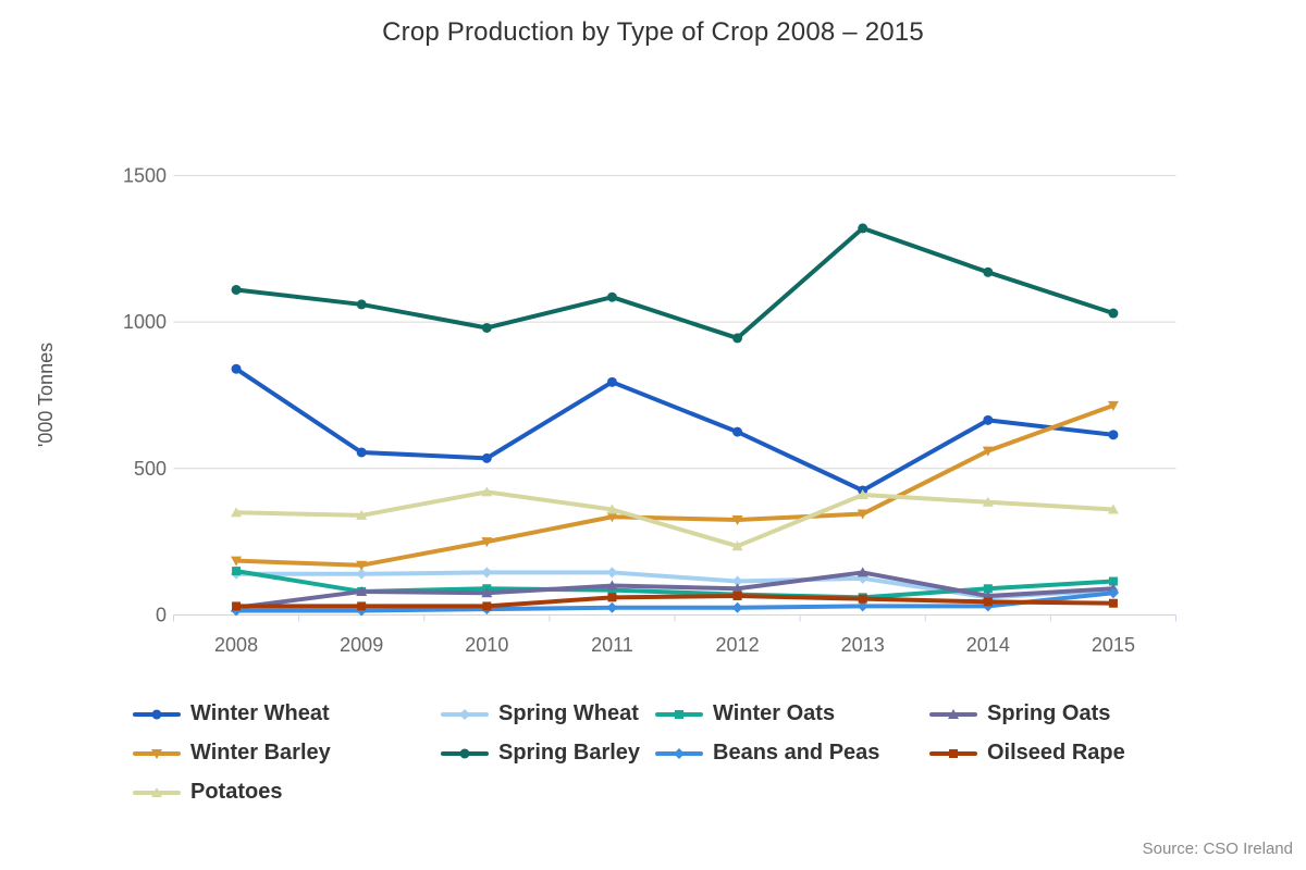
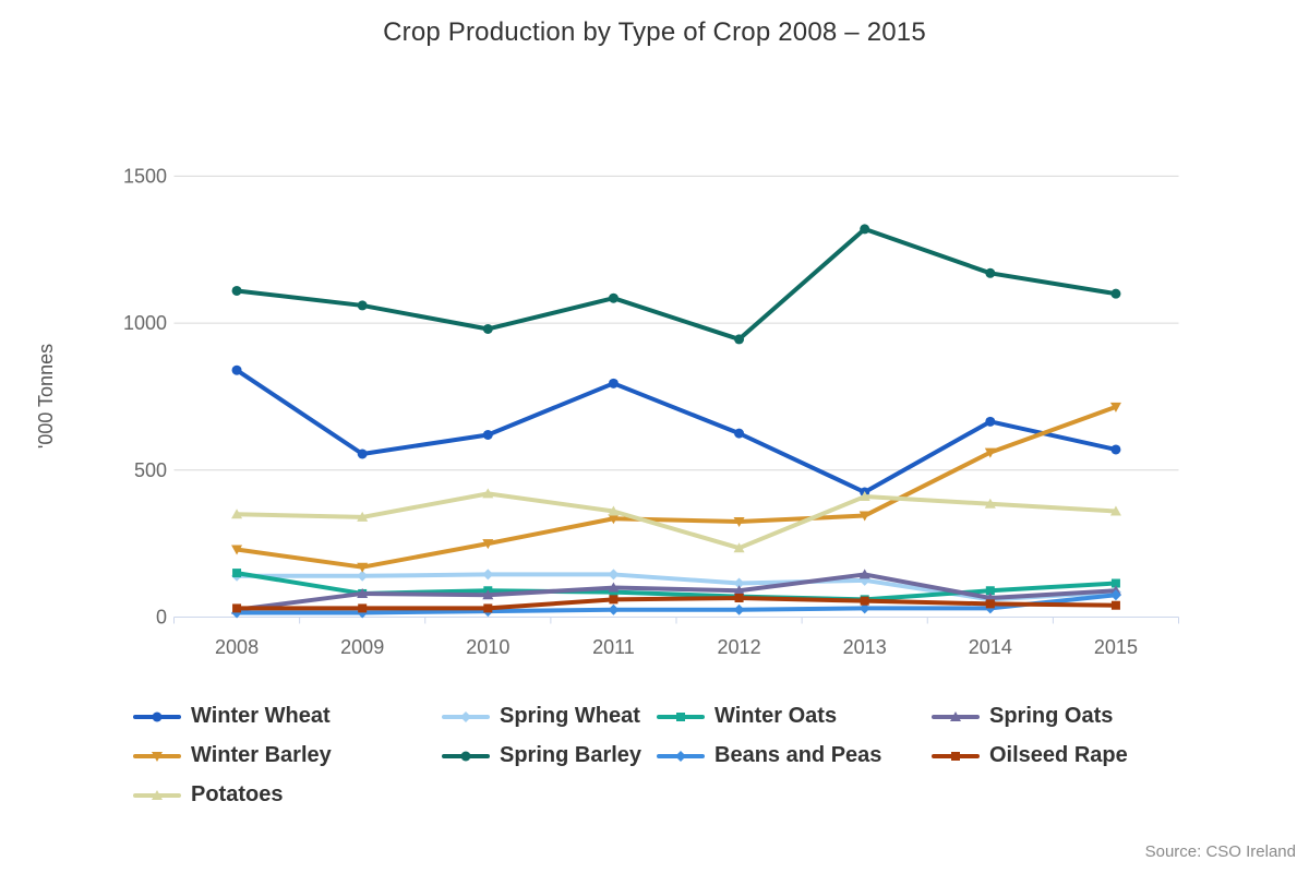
Winter Barley/2008: 180 -> 230
Winter Wheat/2010: 540 -> 620
Winter Wheat/2015: 620 -> 570
Spring Barley/2015: 1030 -> 1100
